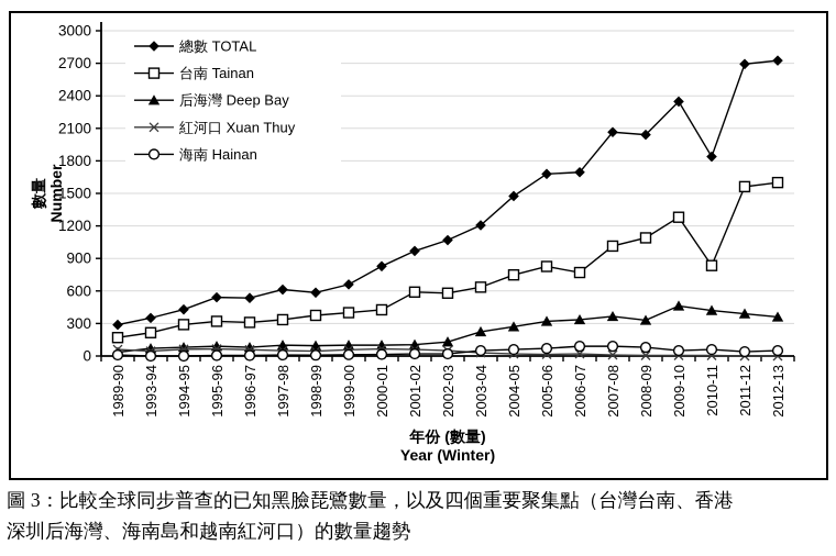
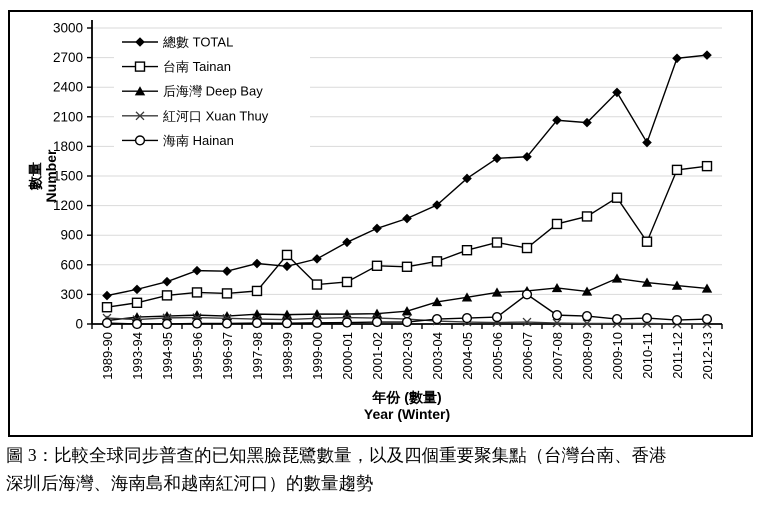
台南 Tainan/1998-99: 400 -> 700
海南 Hainan/2006-07: 100 -> 300
